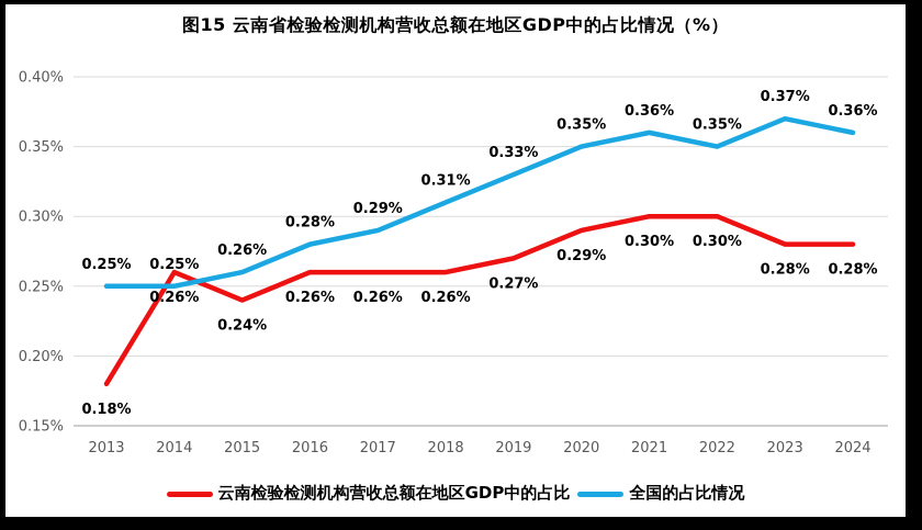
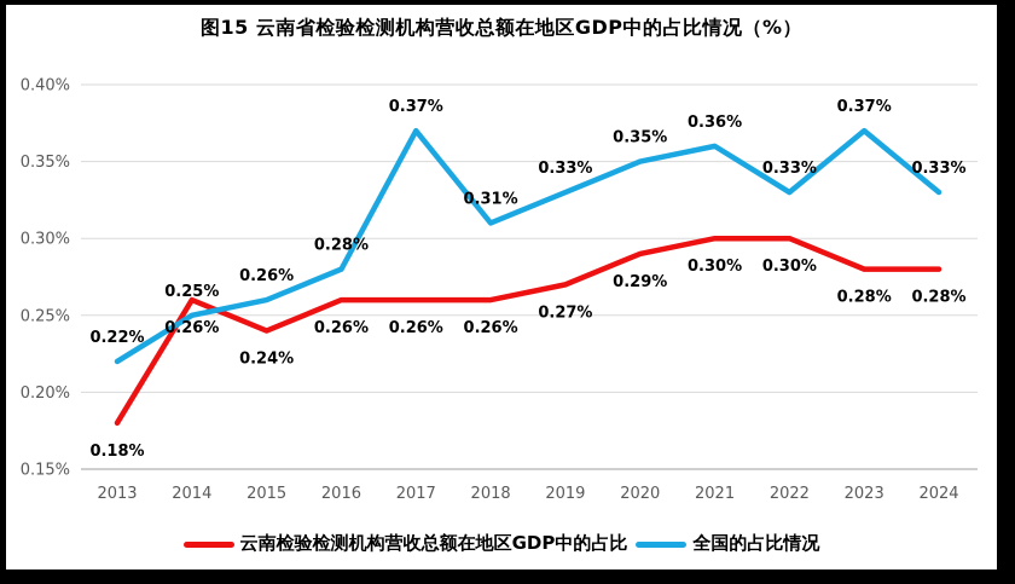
全国的占比情况/2013: 0.25% -> 0.22%
全国的占比情况/2017: 0.29% -> 0.37%
全国的占比情况/2022: 0.35% -> 0.33%
全国的占比情况/2024: 0.36% -> 0.33%
